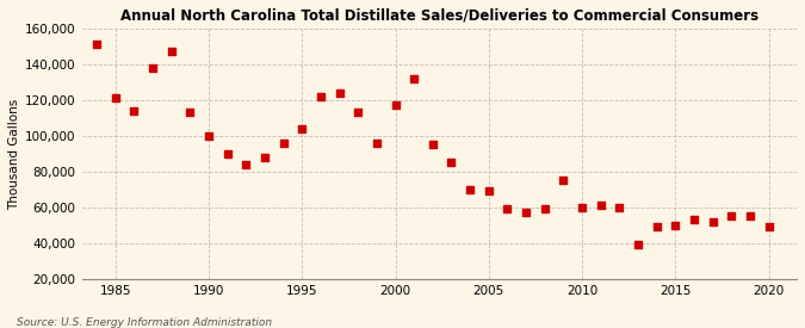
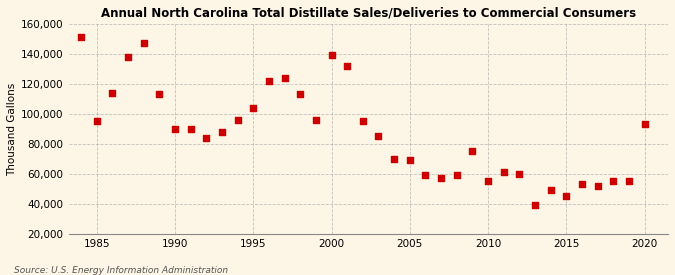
1985: 121,000 -> 95,000
1990: 100,000 -> 90,000
2000: 117,000 -> 139,000
2010: 60,000 -> 55,000
2015: 50,000 -> 45,000
2020: 49,000 -> 93,000
